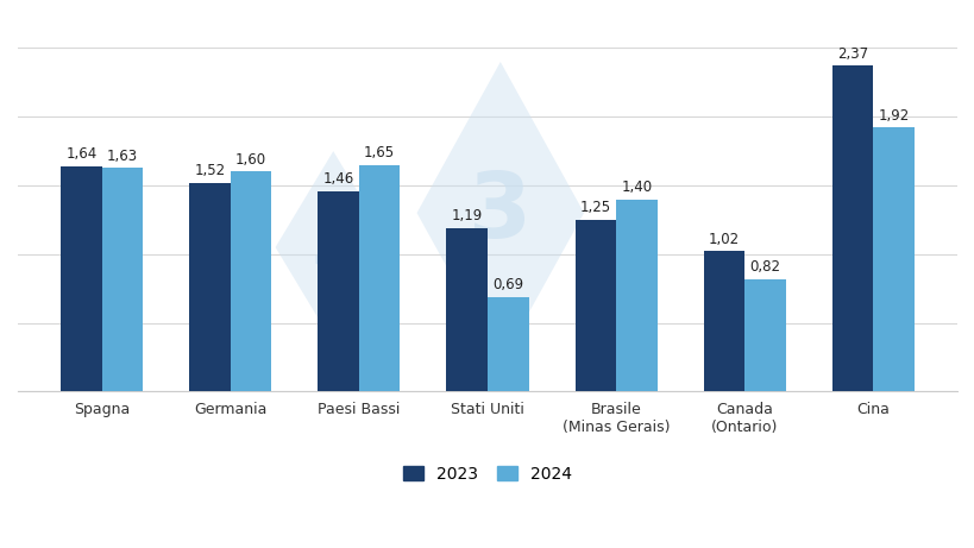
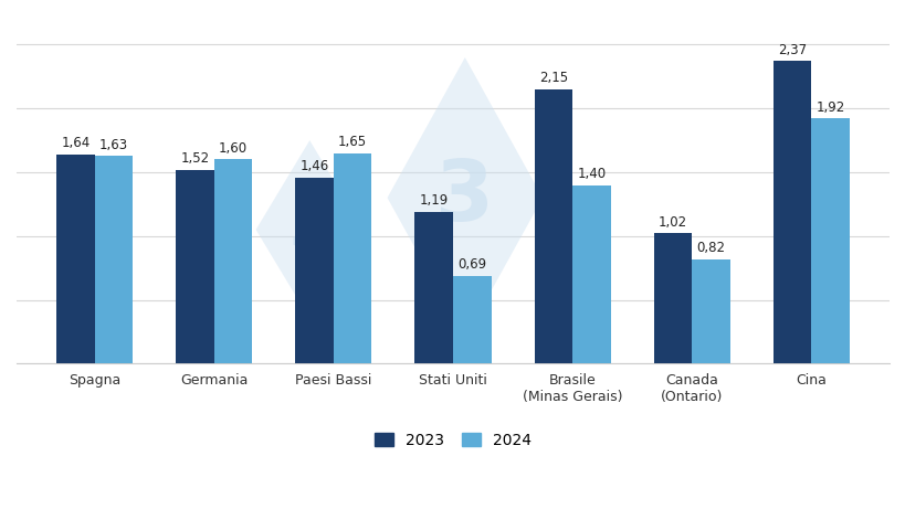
2023/Brasile (Minas Gerais): 1,25 -> 2,15
